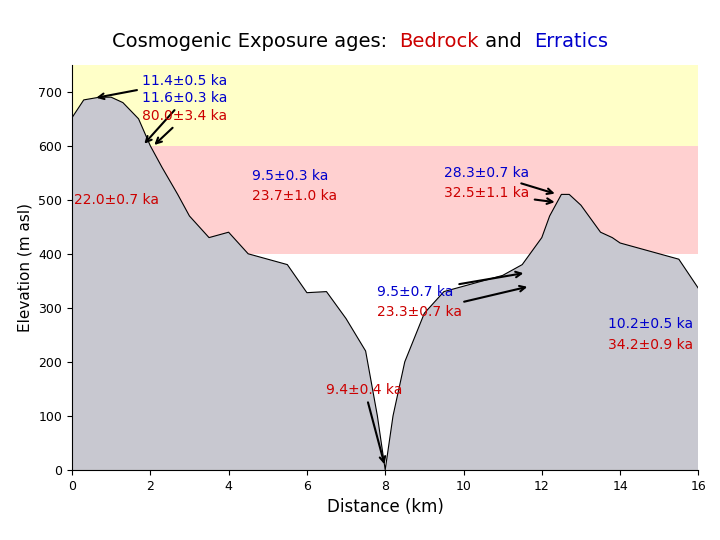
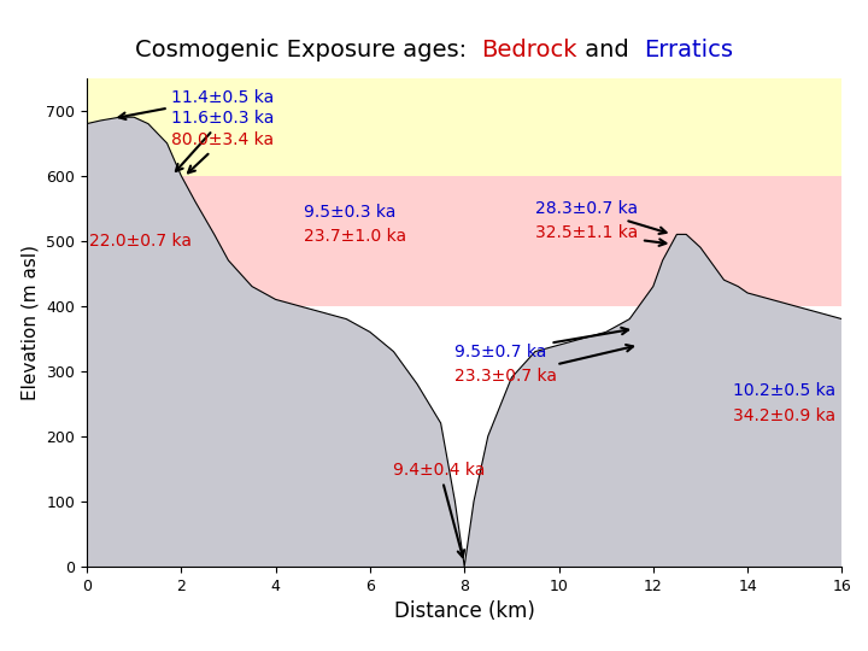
0: 652 -> 680
4: 440 -> 410
6: 328 -> 360
16: 336 -> 380
